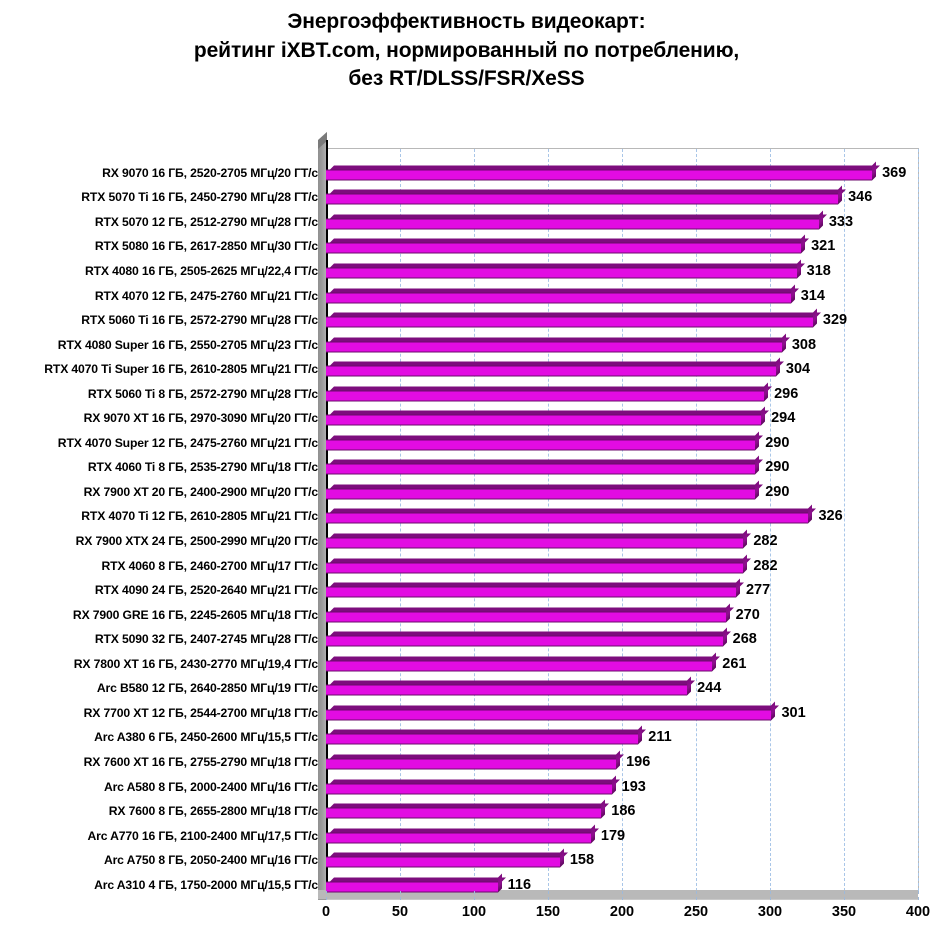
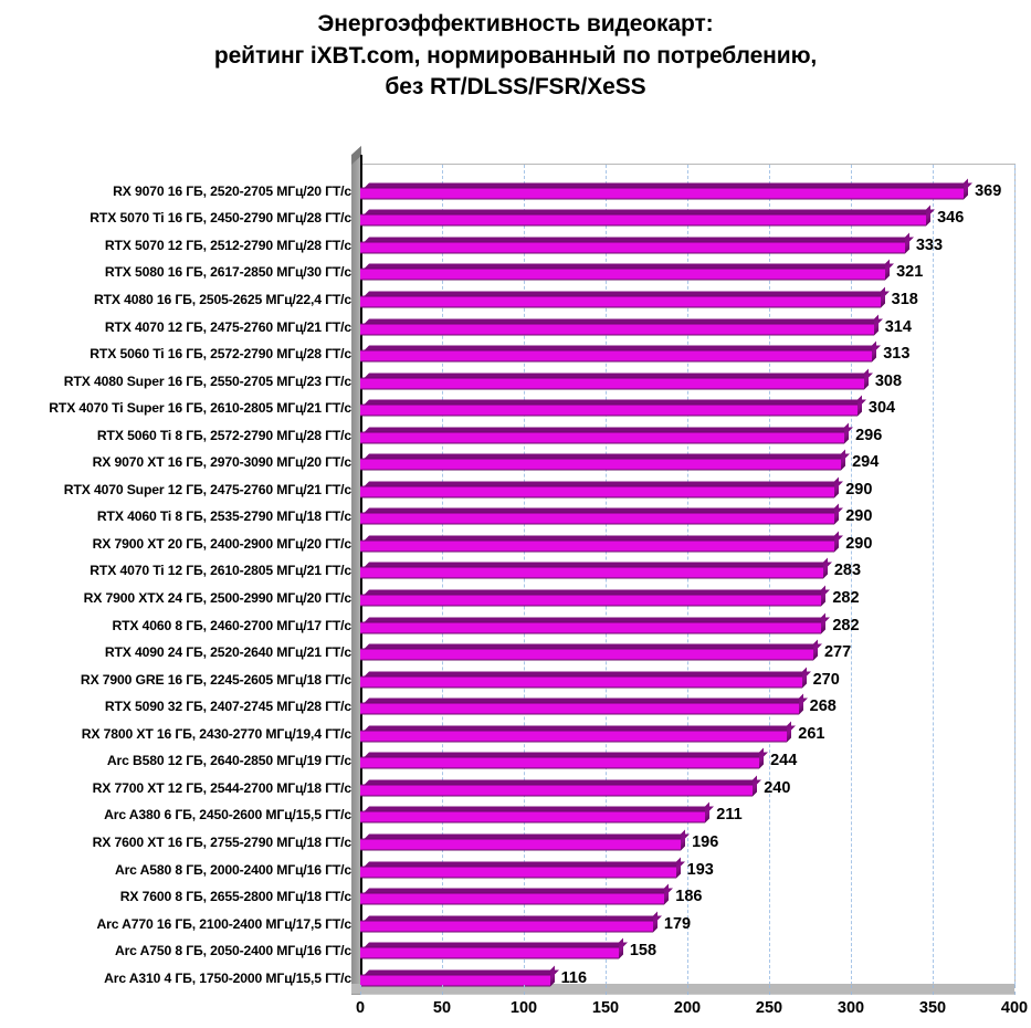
RTX 5060 Ti 16 ГБ, 2572-2790 МГц/28 ГТ/с: 329 -> 313
RTX 4070 Ti 12 ГБ, 2610-2805 МГц/21 ГТ/с: 326 -> 283
RX 7700 XT 12 ГБ, 2544-2700 МГц/18 ГТ/с: 301 -> 240
